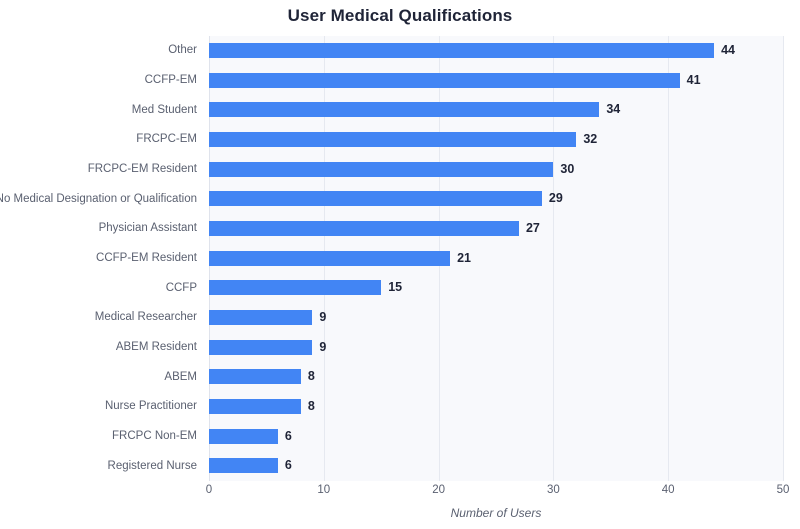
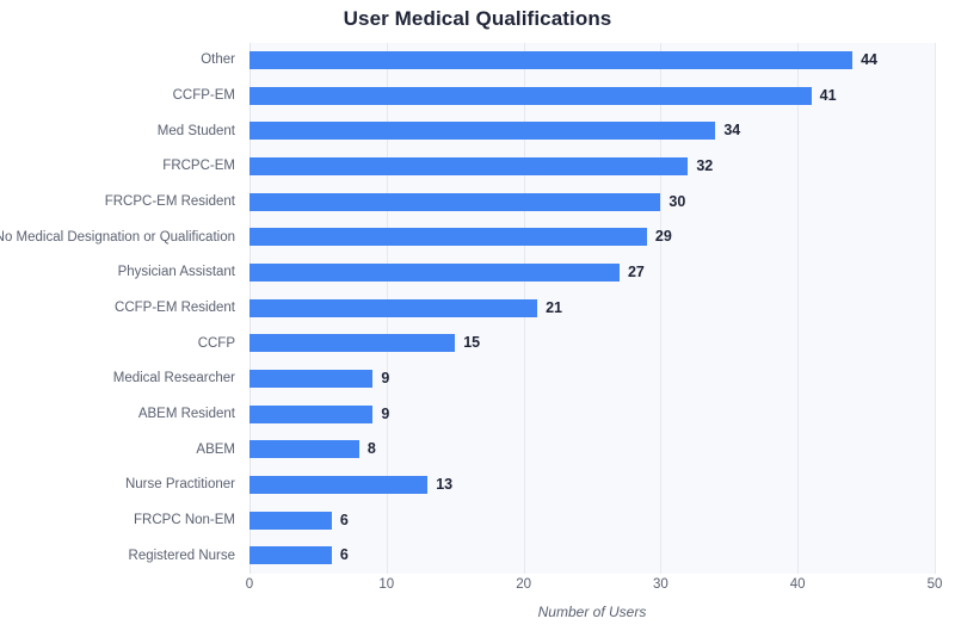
Nurse Practitioner: 8 -> 13
